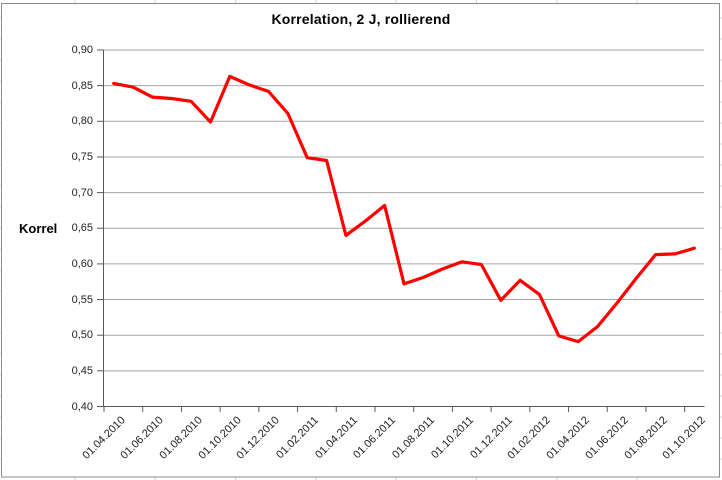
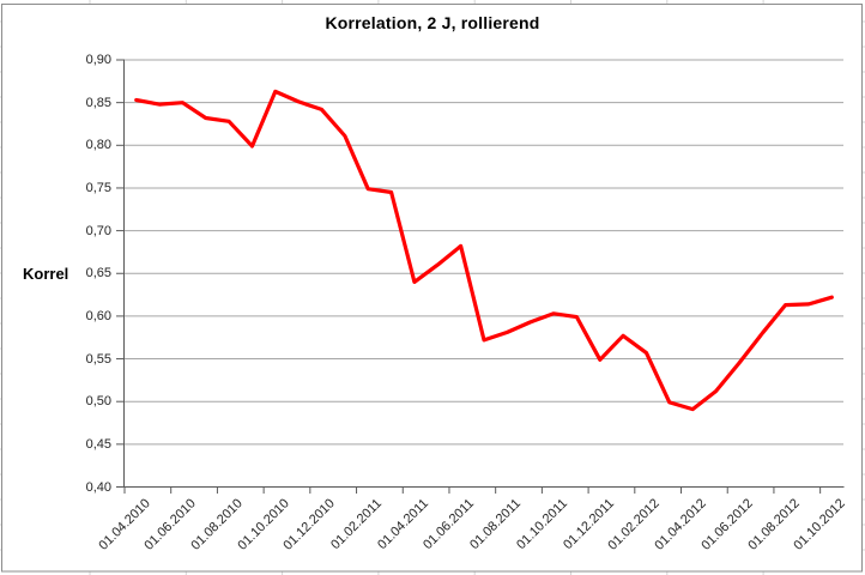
01.06.2010: 0,83 -> 0,85
